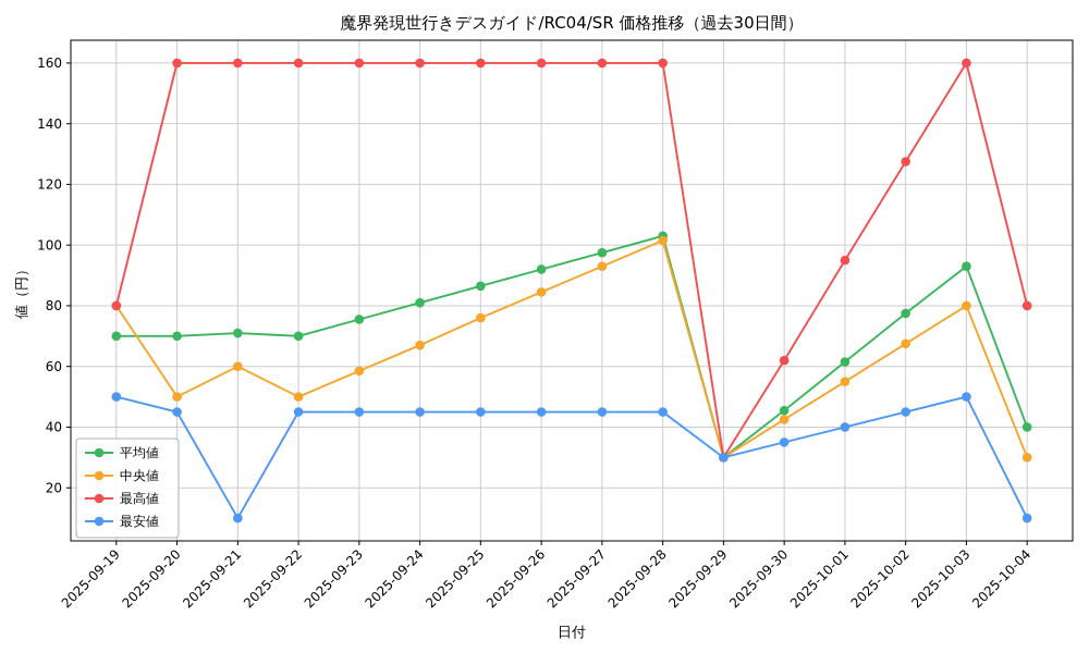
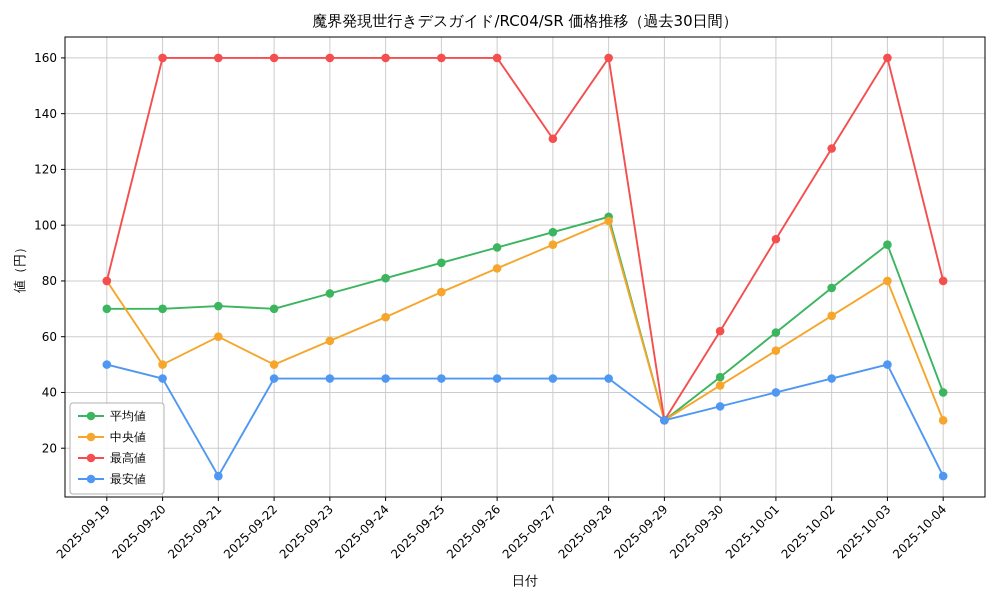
最高値/2025-09-27: 160 -> 131
